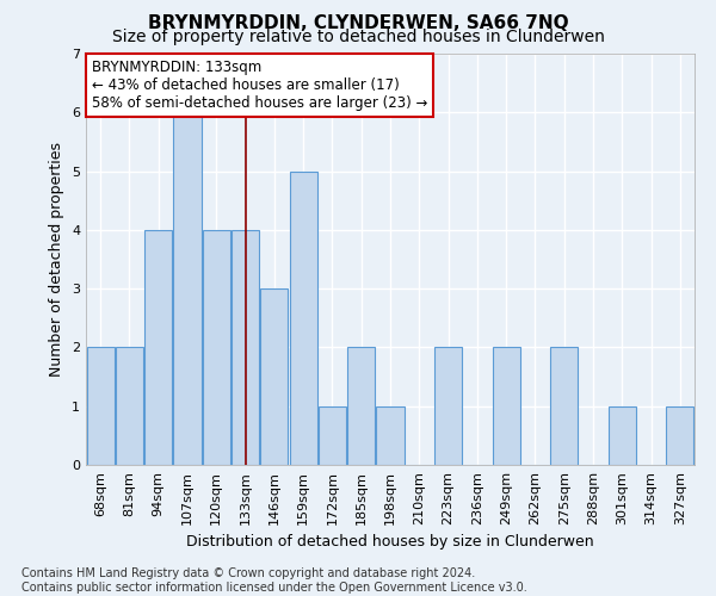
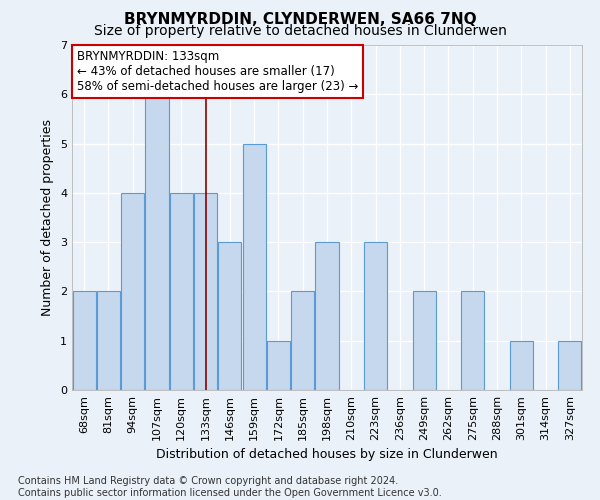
198sqm: 1 -> 3
223sqm: 2 -> 3
